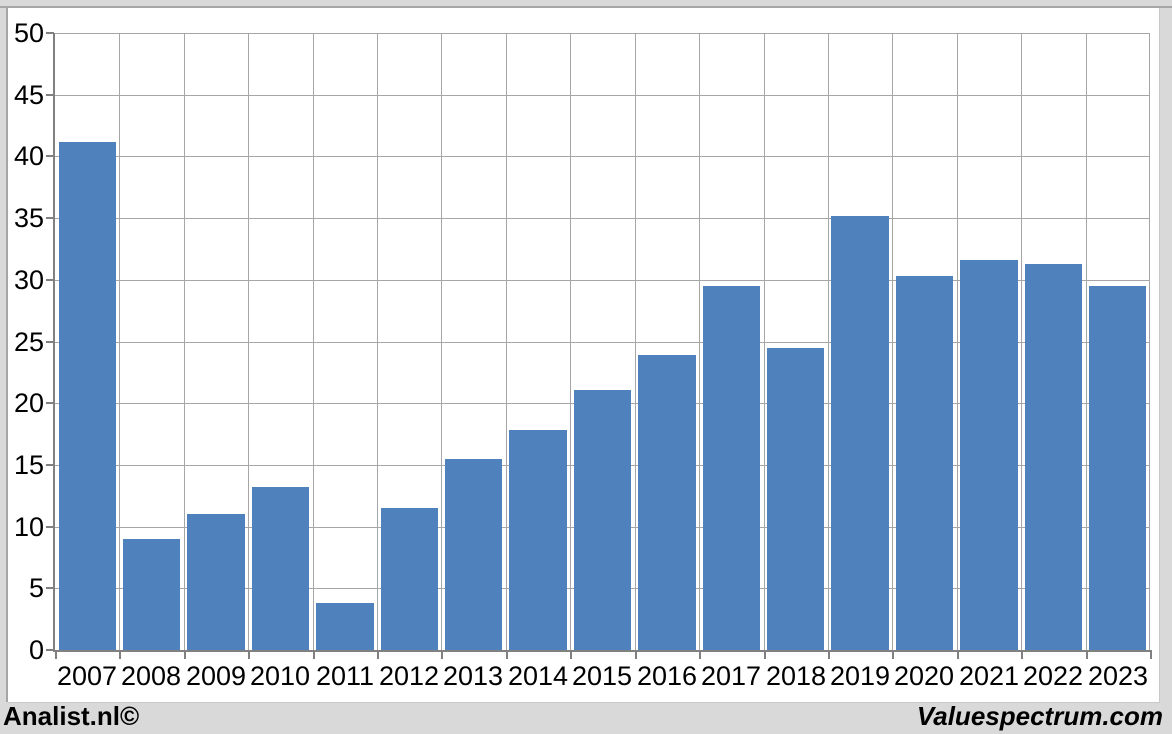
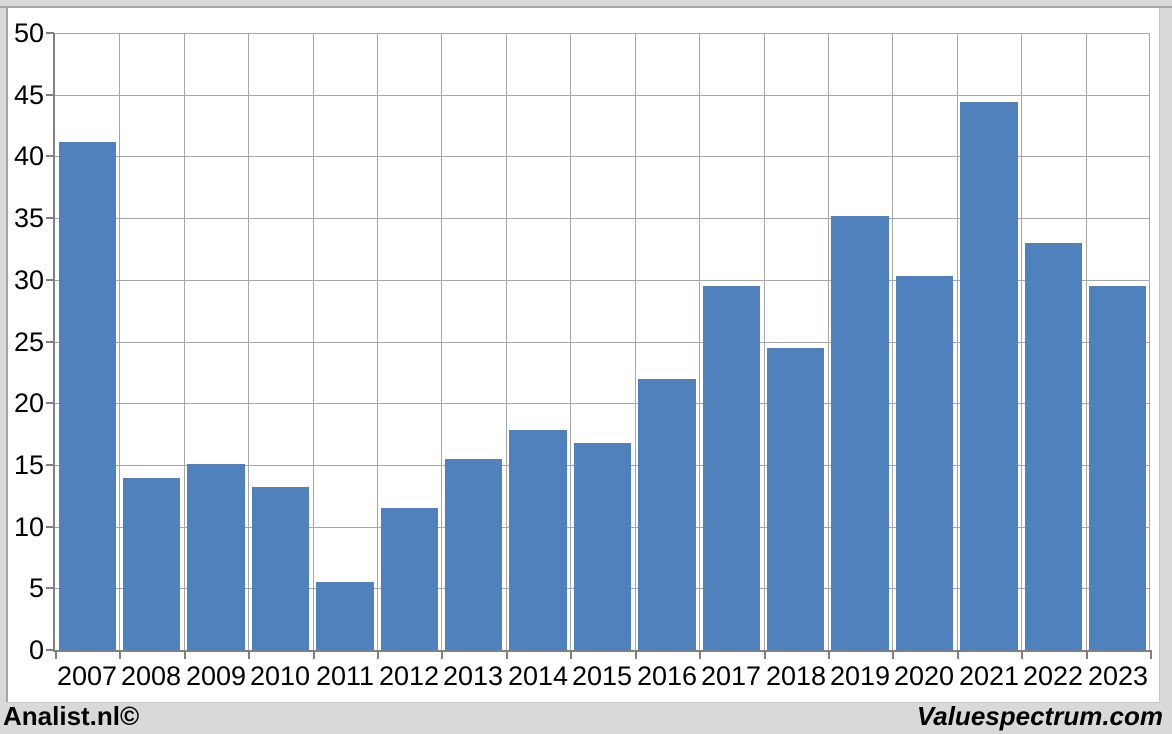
2008: 9.0 -> 13.9
2009: 11.0 -> 15.1
2011: 3.8 -> 5.5
2015: 21.1 -> 16.8
2016: 23.9 -> 22.0
2021: 31.6 -> 44.4
2022: 31.3 -> 33.0
